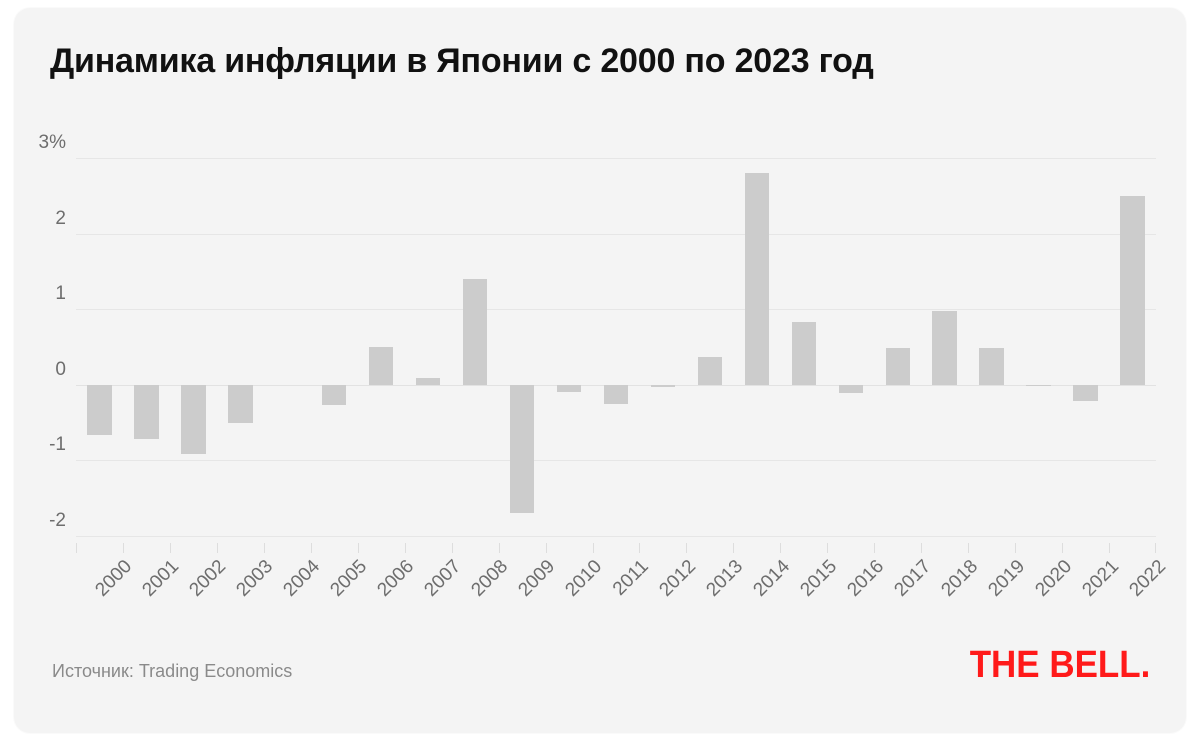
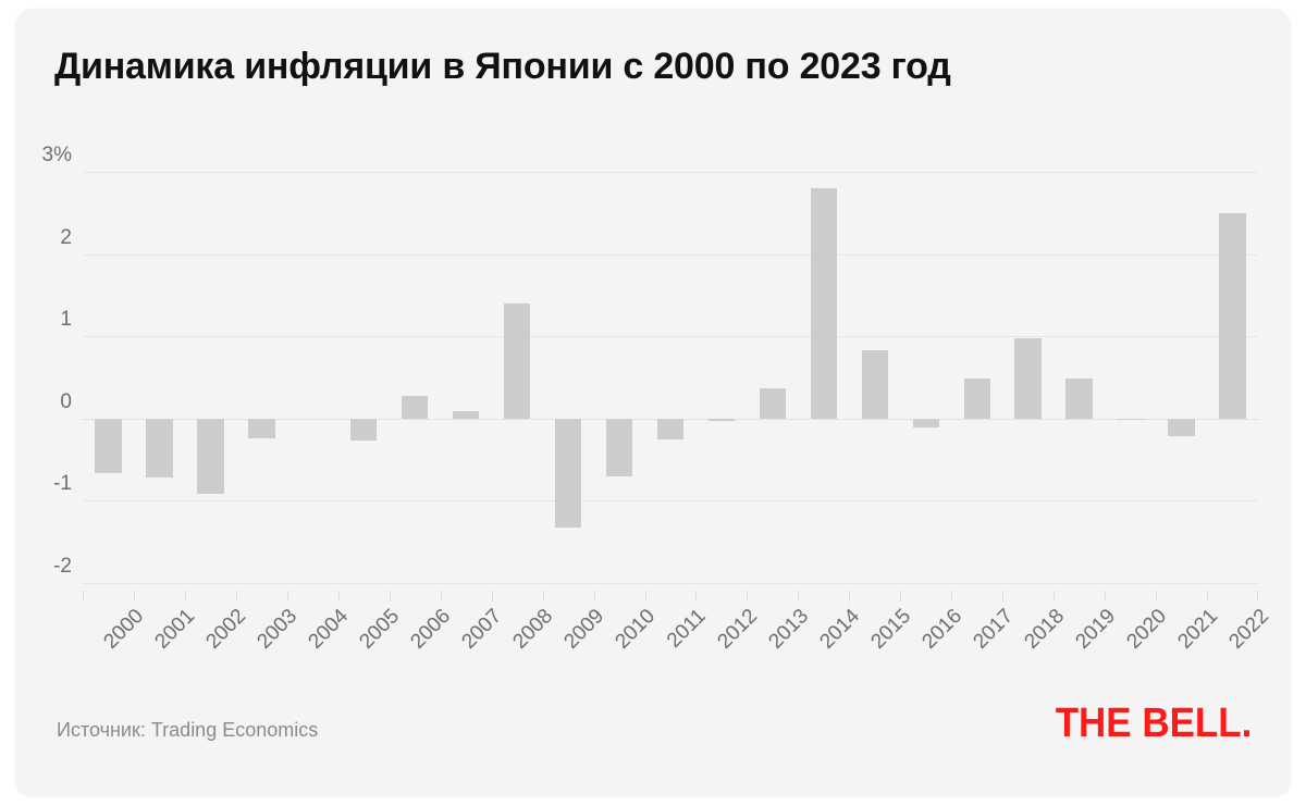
2003: -0.5% -> -0.2%
2006: 0.5% -> 0.3%
2009: -1.7% -> -1.3%
2010: -0.1% -> -0.7%
